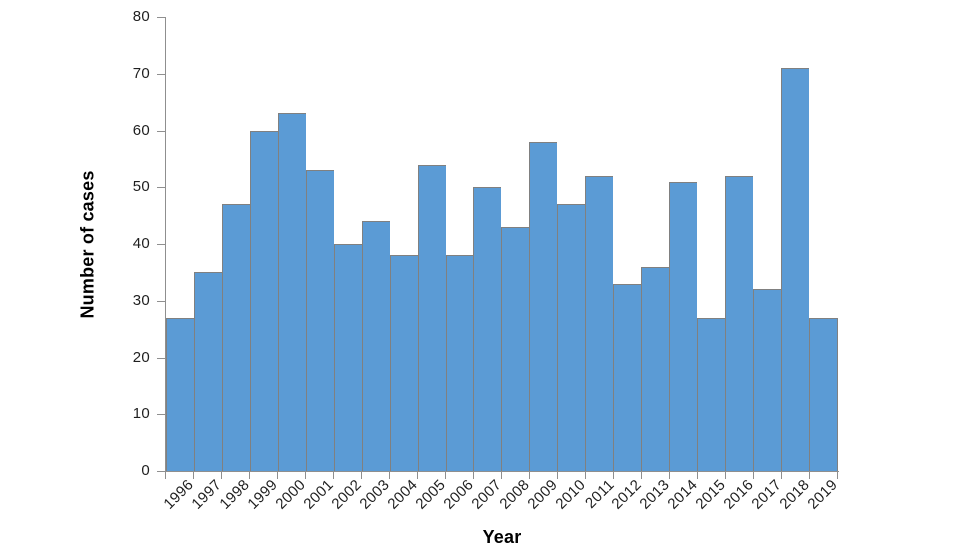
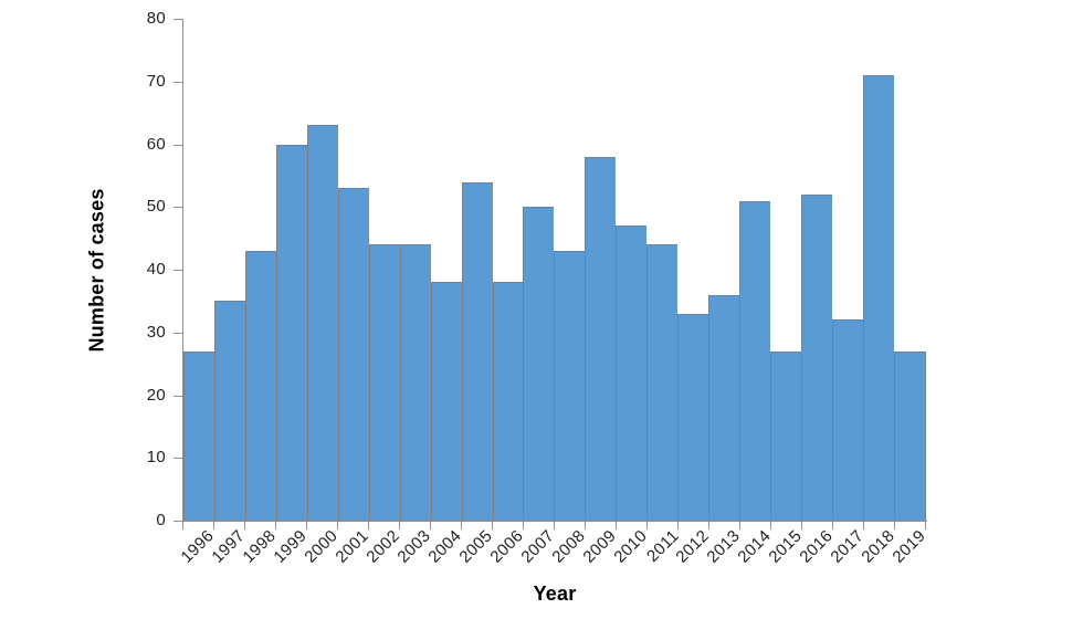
1998: 47 -> 43
2002: 40 -> 44
2011: 52 -> 44
